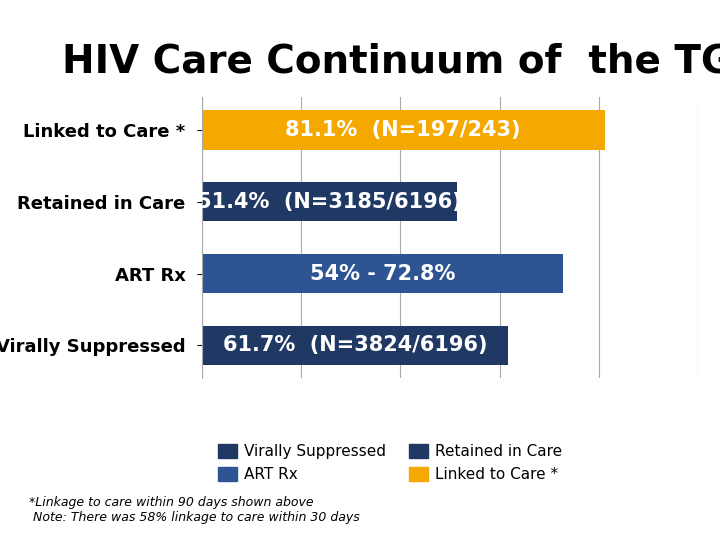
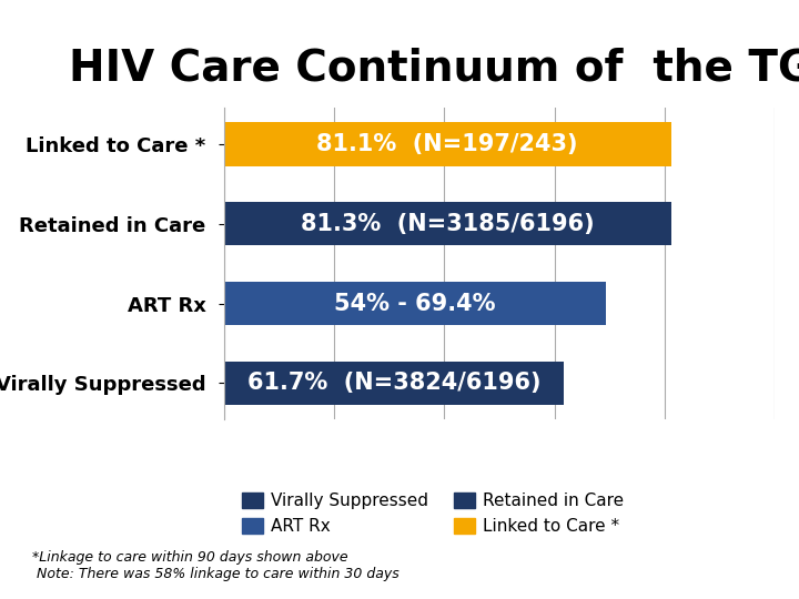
Retained in Care: 51.4% -> 81.3%
ART Rx: 72.8% -> 69.4%
